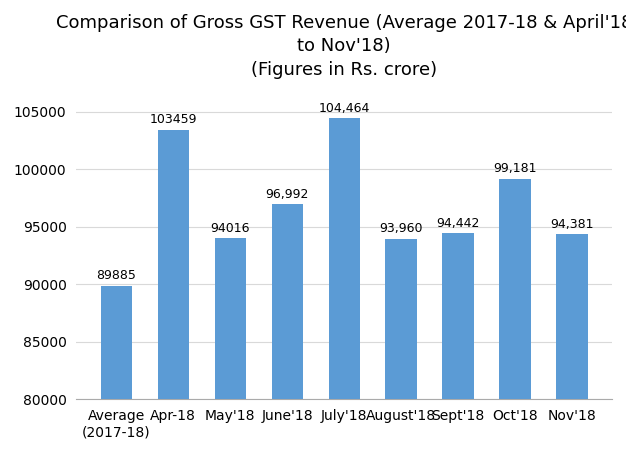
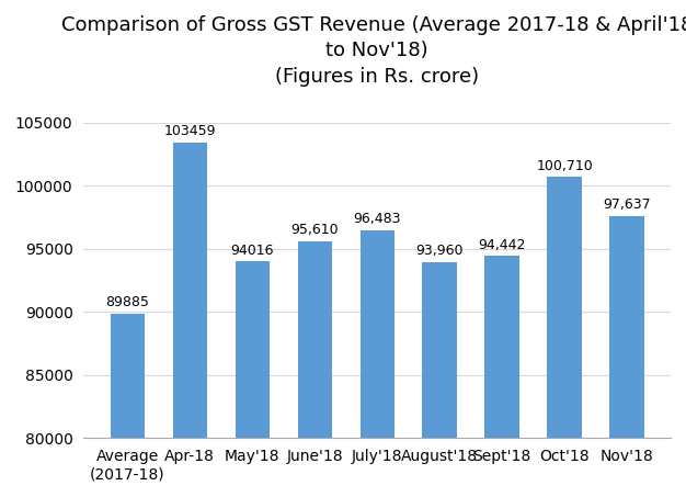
June'18: 96,992 -> 95,610
July'18: 104,464 -> 96,483
Oct'18: 99,181 -> 100,710
Nov'18: 94,381 -> 97,637
